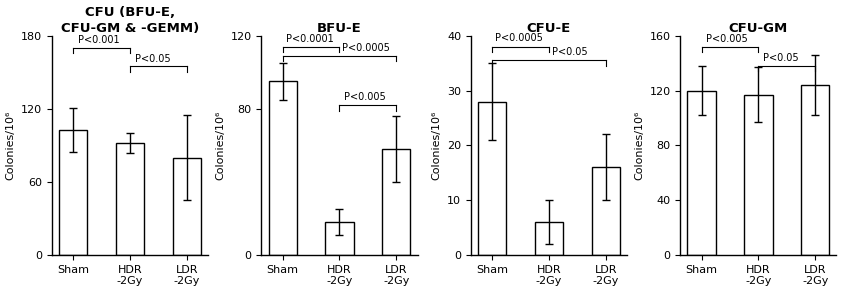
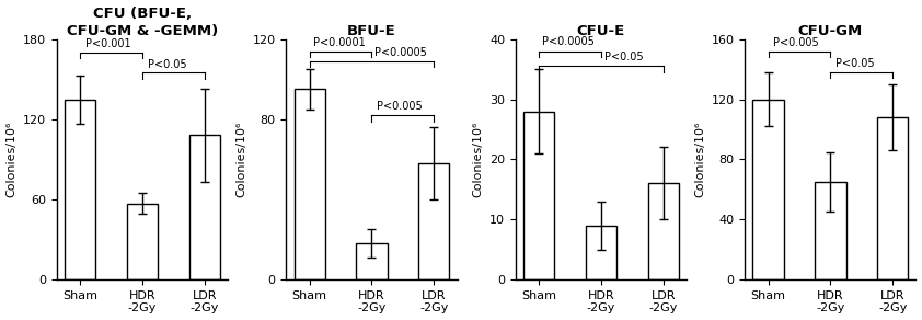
CFU (BFU-E, CFU-GM & -GEMM)/Sham: 103 -> 135
CFU (BFU-E, CFU-GM & -GEMM)/HDR -2Gy: 92 -> 57
CFU (BFU-E, CFU-GM & -GEMM)/LDR -2Gy: 80 -> 108
CFU-E/HDR -2Gy: 6 -> 9
CFU-GM/HDR -2Gy: 117 -> 65
CFU-GM/LDR -2Gy: 124 -> 108
